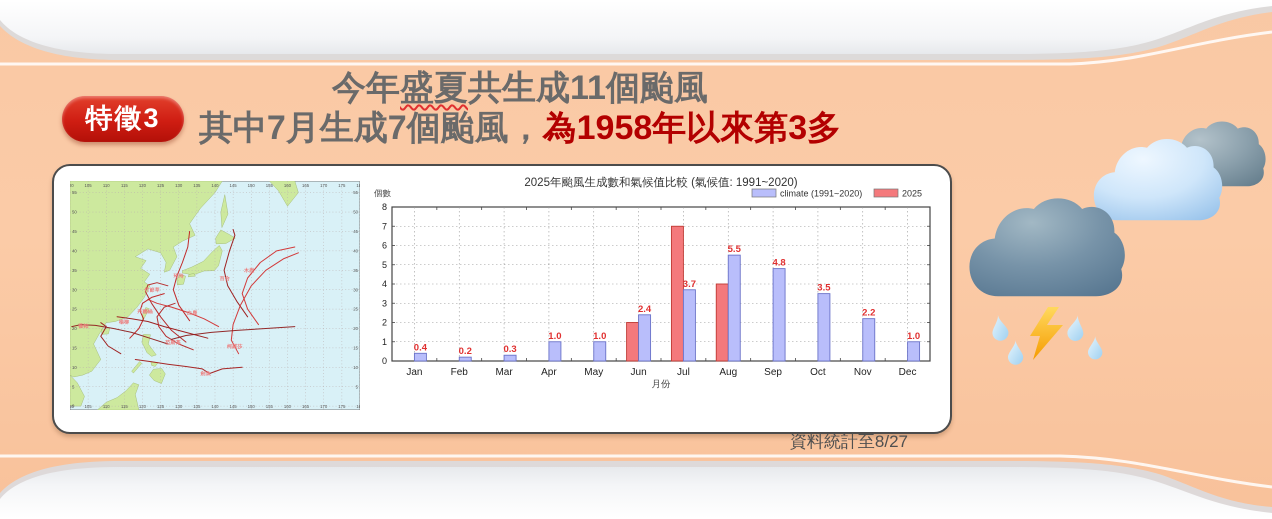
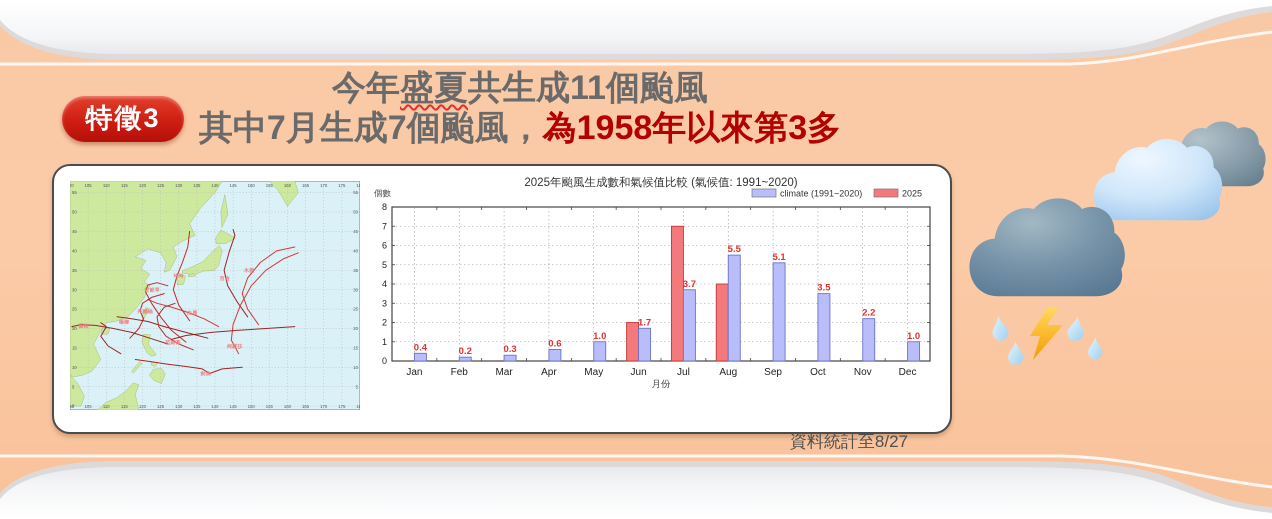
climate (1991~2020)/Apr: 1.0 -> 0.6
climate (1991~2020)/Jun: 2.4 -> 1.7
climate (1991~2020)/Sep: 4.8 -> 5.1
